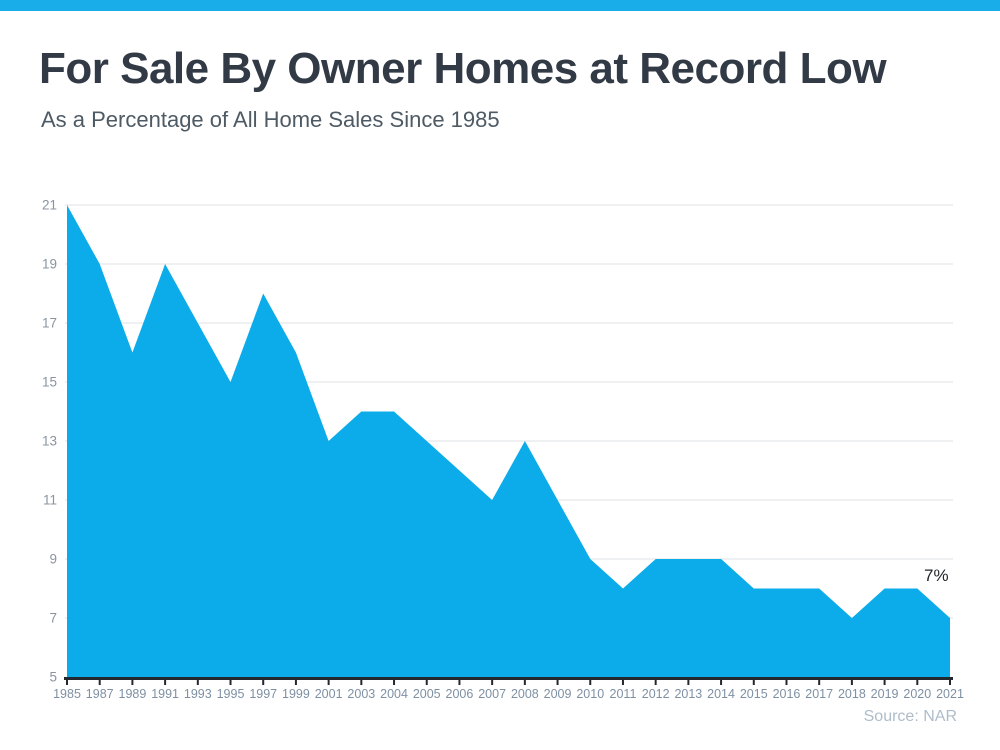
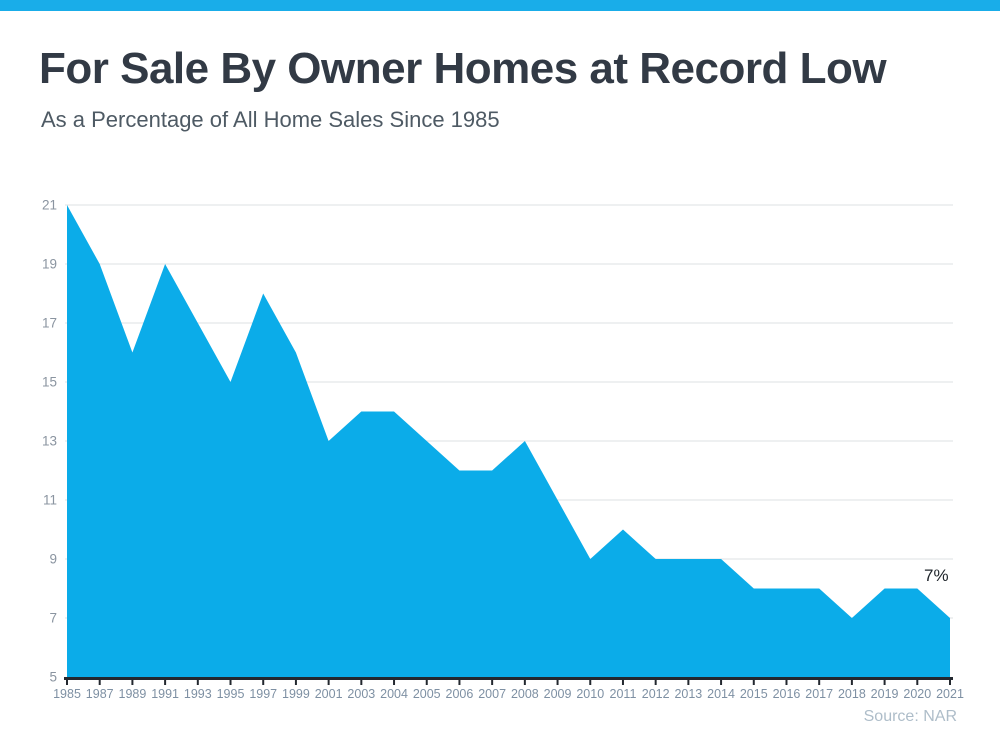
2007: 11 -> 12
2011: 8 -> 10
